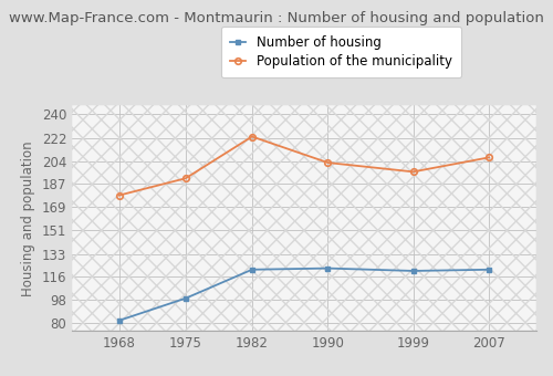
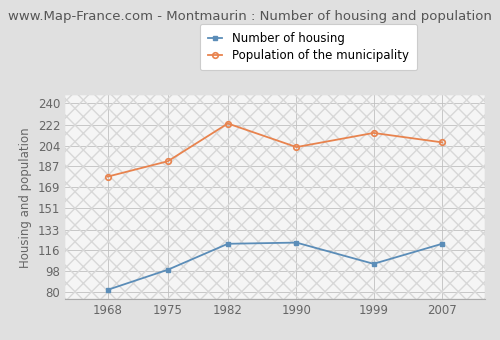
Number of housing/1999: 120 -> 104
Population of the municipality/1999: 196 -> 215
